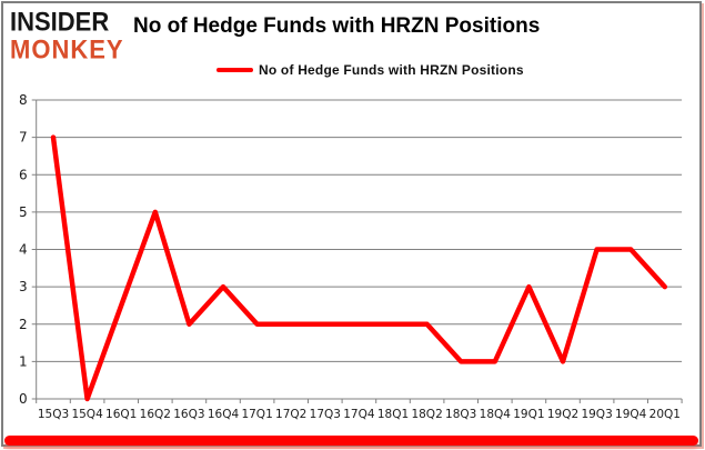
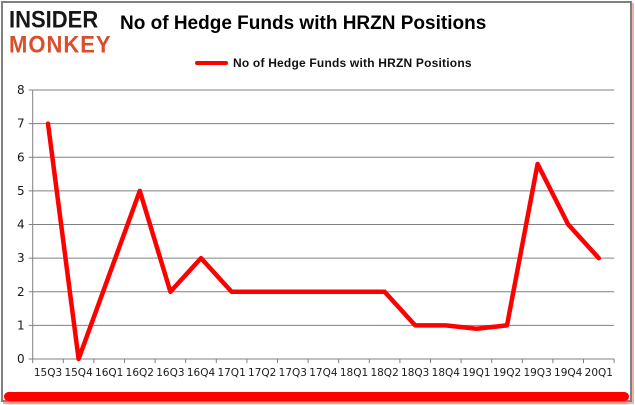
19Q1: 3.0 -> 0.9
19Q3: 4.0 -> 5.8
